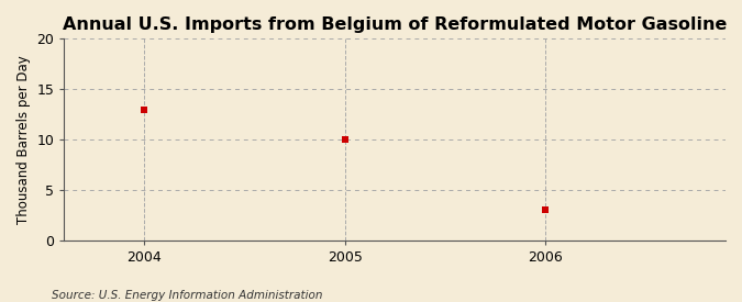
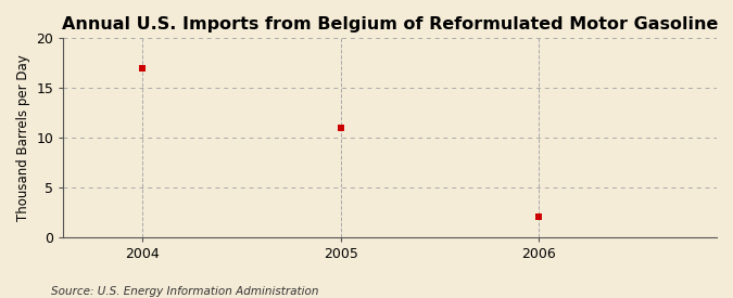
2004: 13 -> 17
2005: 10 -> 11
2006: 3 -> 2
